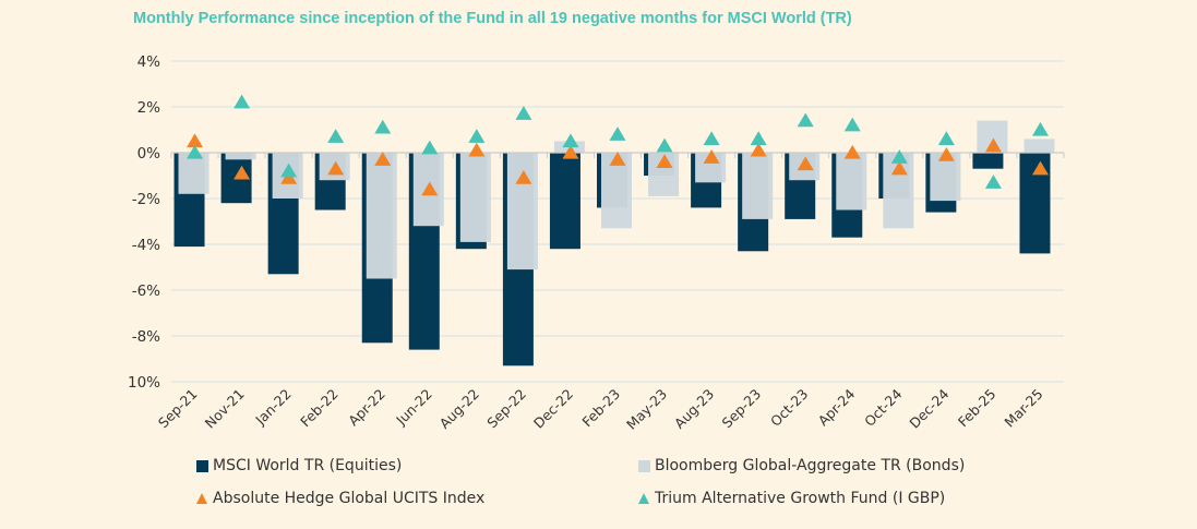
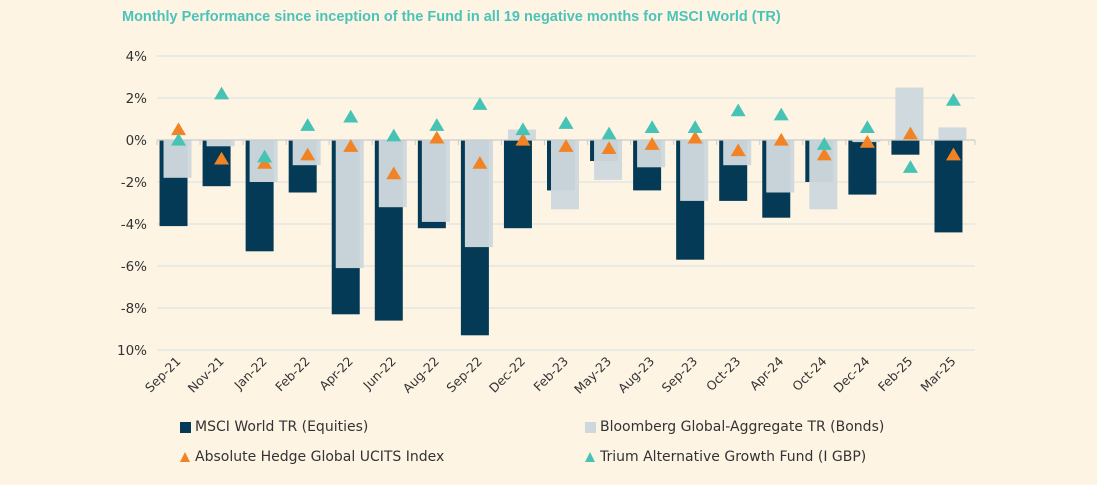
Bloomberg Global-Aggregate TR (Bonds)/Apr-22: -5.5% -> -6.1%
MSCI World TR (Equities)/Sep-23: -4.3% -> -5.7%
Bloomberg Global-Aggregate TR (Bonds)/Dec-24: -2.1% -> -0.1%
Bloomberg Global-Aggregate TR (Bonds)/Feb-25: 1.4% -> 2.5%
Trium Alternative Growth Fund (I GBP)/Mar-25: 1.0% -> 1.9%
